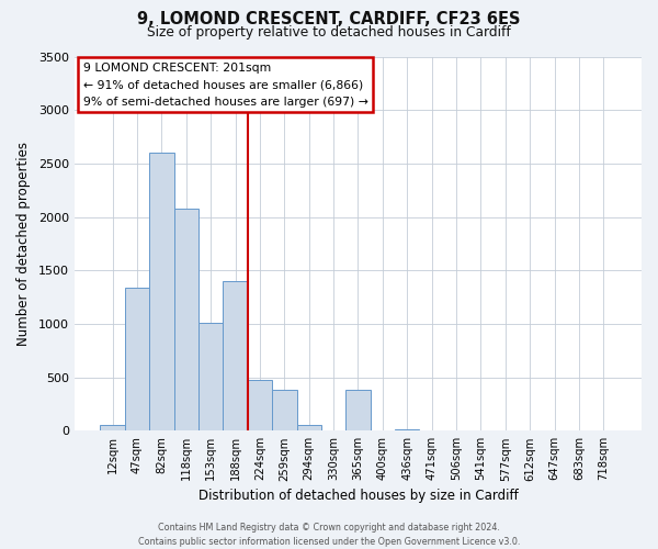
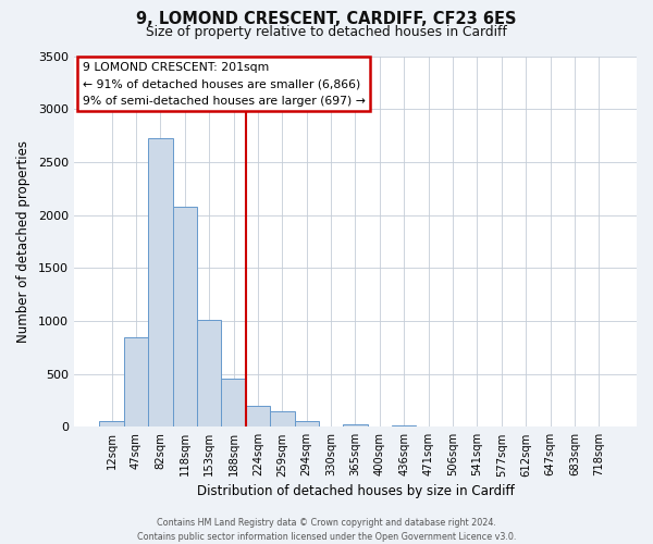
47sqm: 1340 -> 850
82sqm: 2600 -> 2720
188sqm: 1400 -> 460
224sqm: 480 -> 200
259sqm: 380 -> 140
365sqm: 380 -> 20
